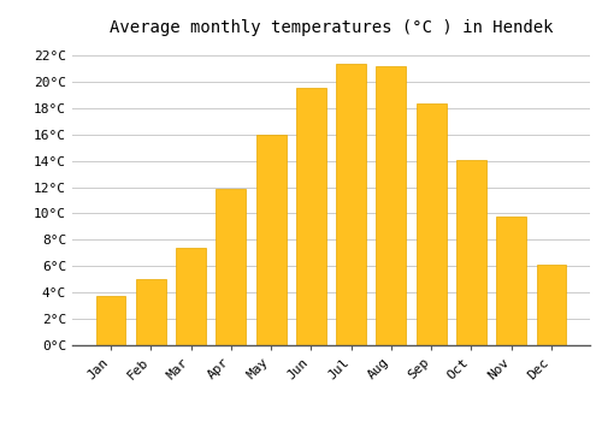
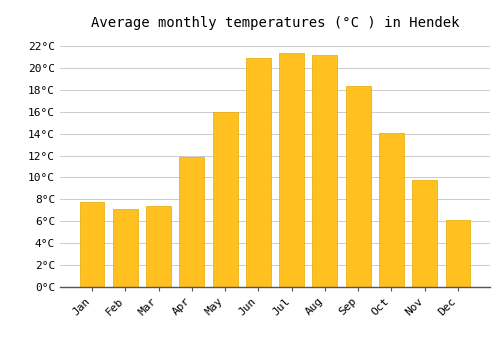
Jan: 3.7°C -> 7.8°C
Feb: 5.0°C -> 7.1°C
Jun: 19.5°C -> 20.9°C
